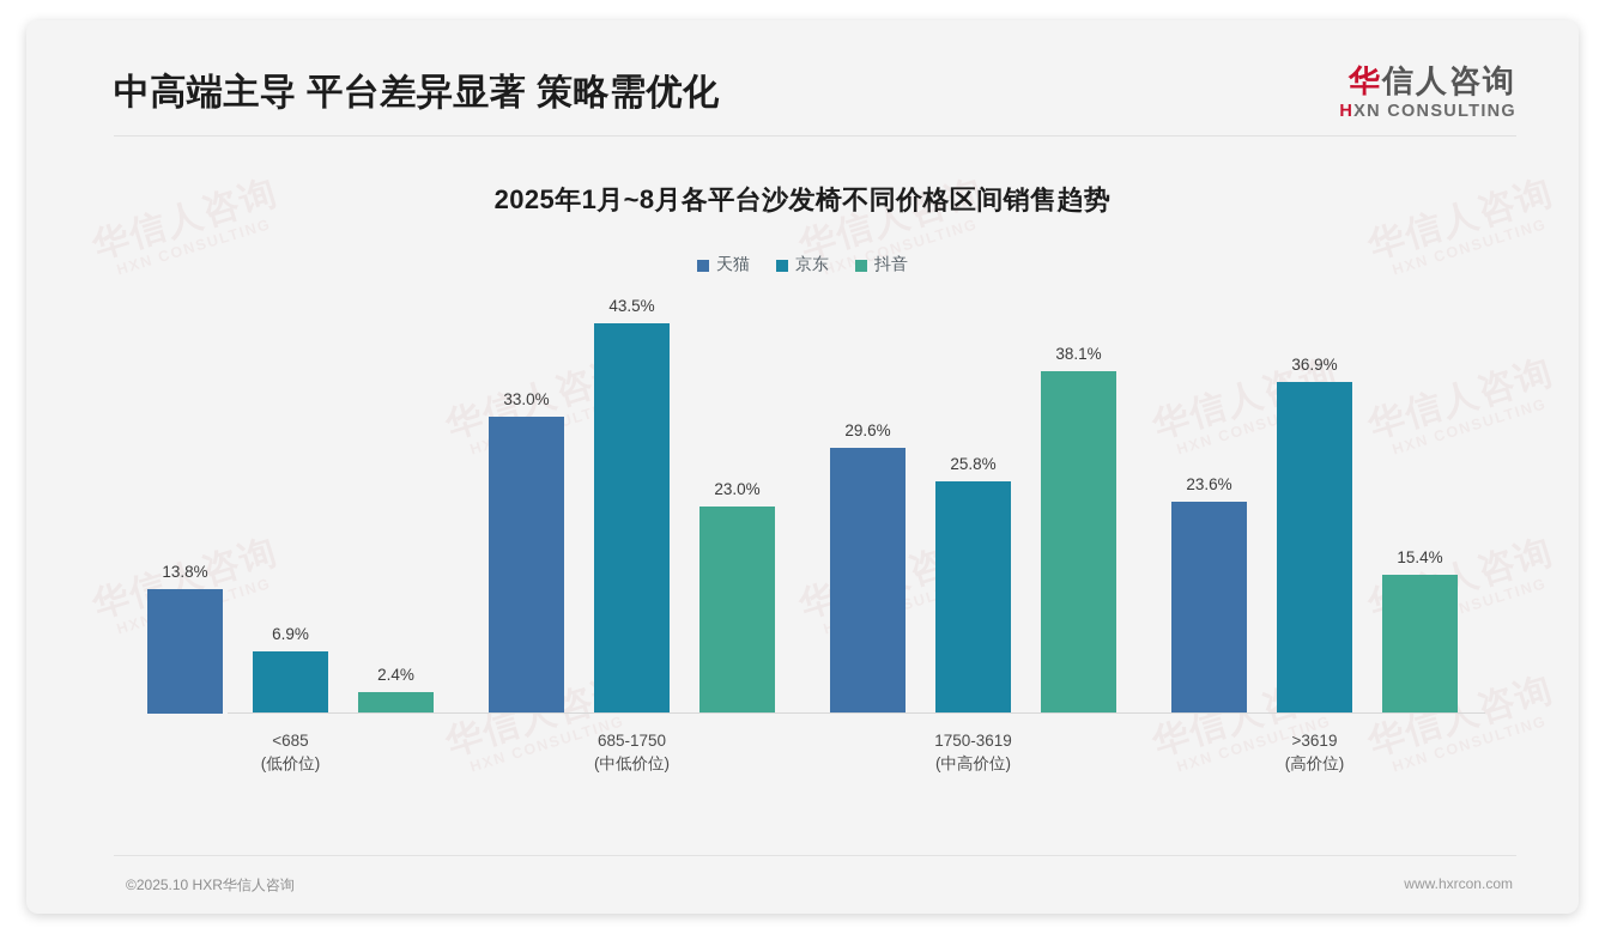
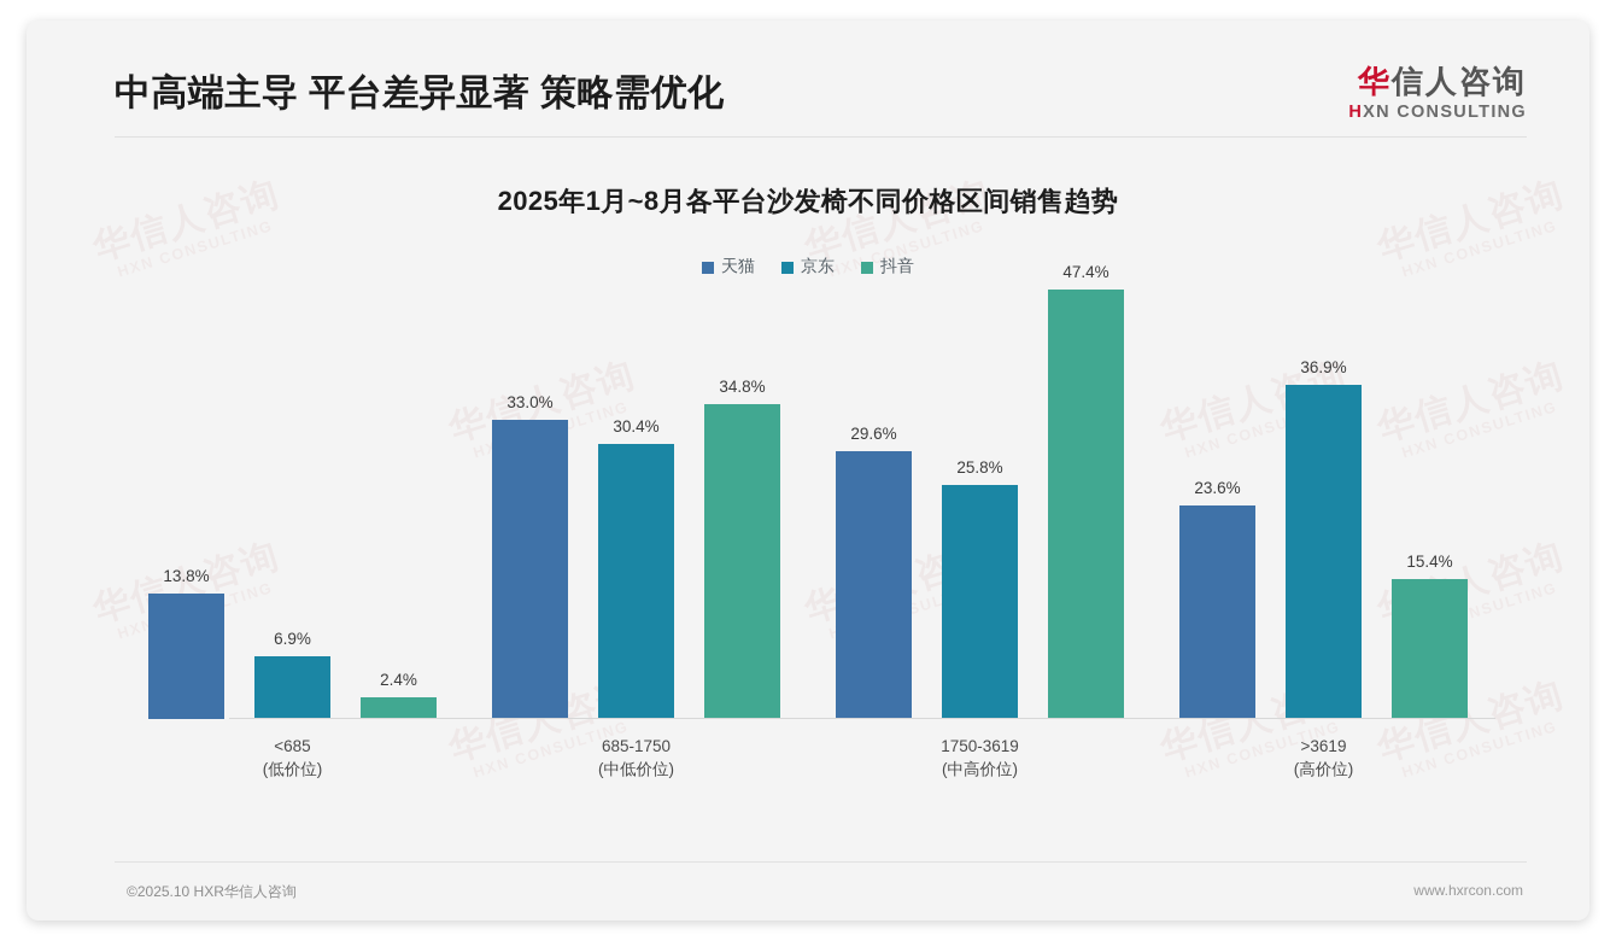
京东/685-1750: 43.5% -> 30.4%
抖音/685-1750: 23.0% -> 34.8%
抖音/1750-3619: 38.1% -> 47.4%
